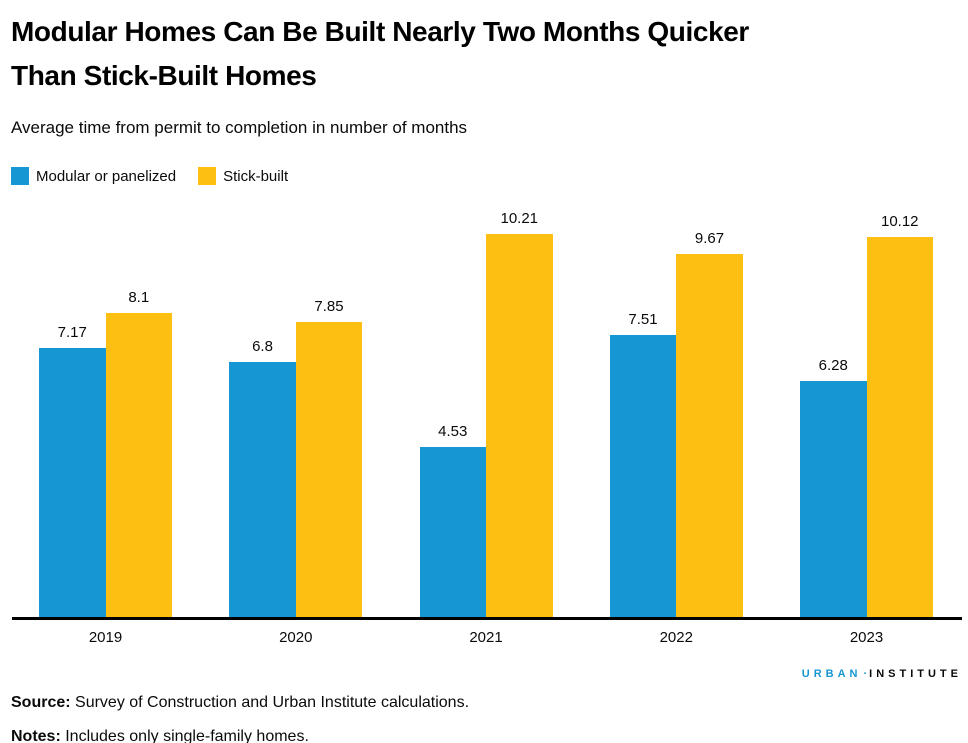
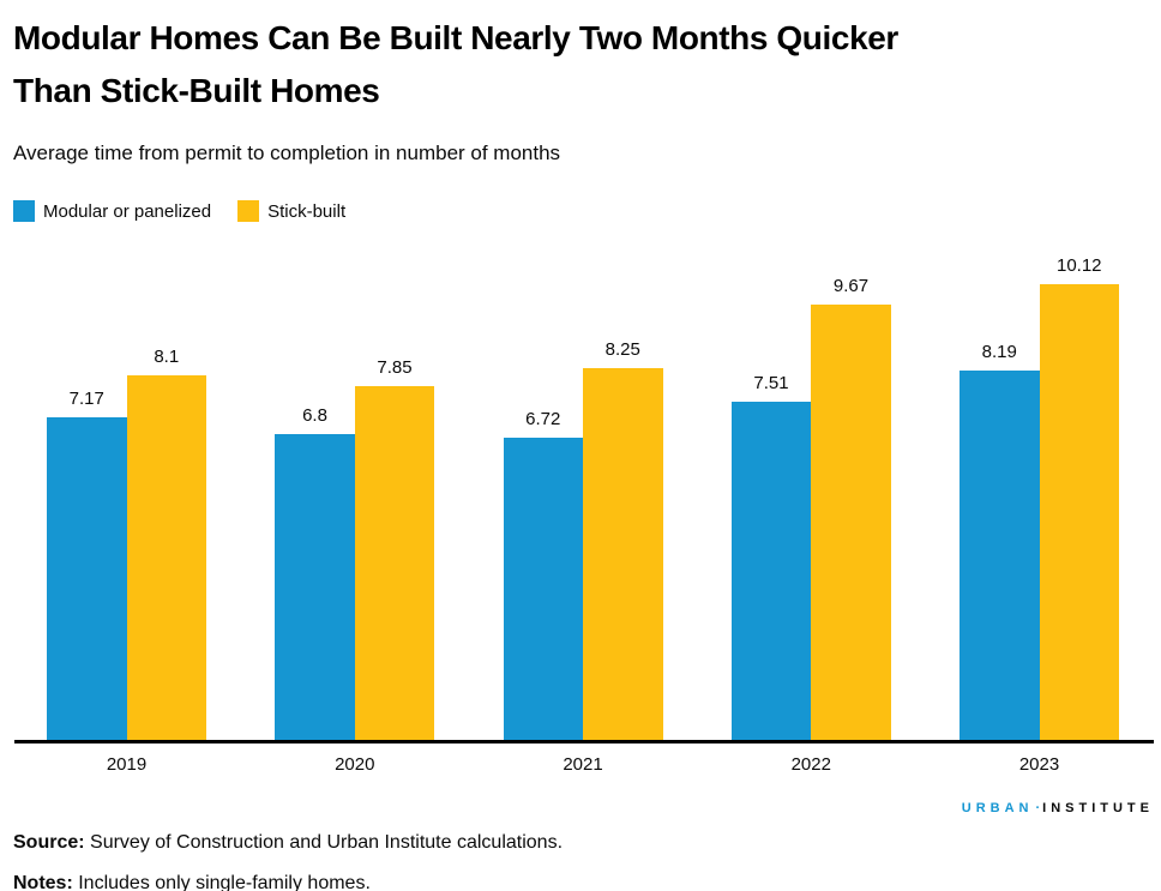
Modular or panelized/2021: 4.53 -> 6.72
Stick-built/2021: 10.21 -> 8.25
Modular or panelized/2023: 6.28 -> 8.19
